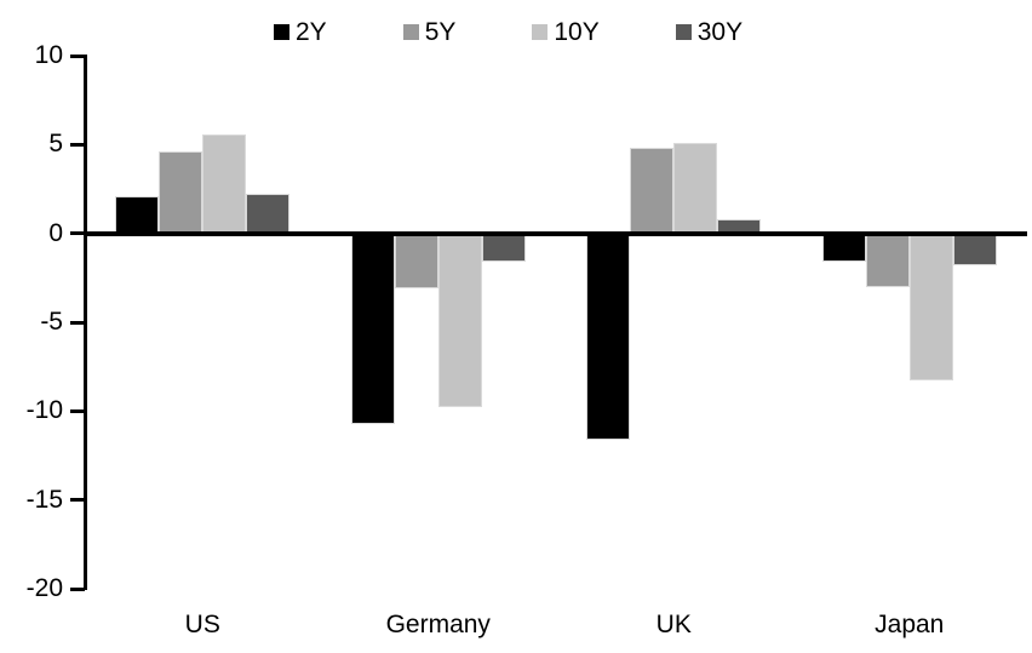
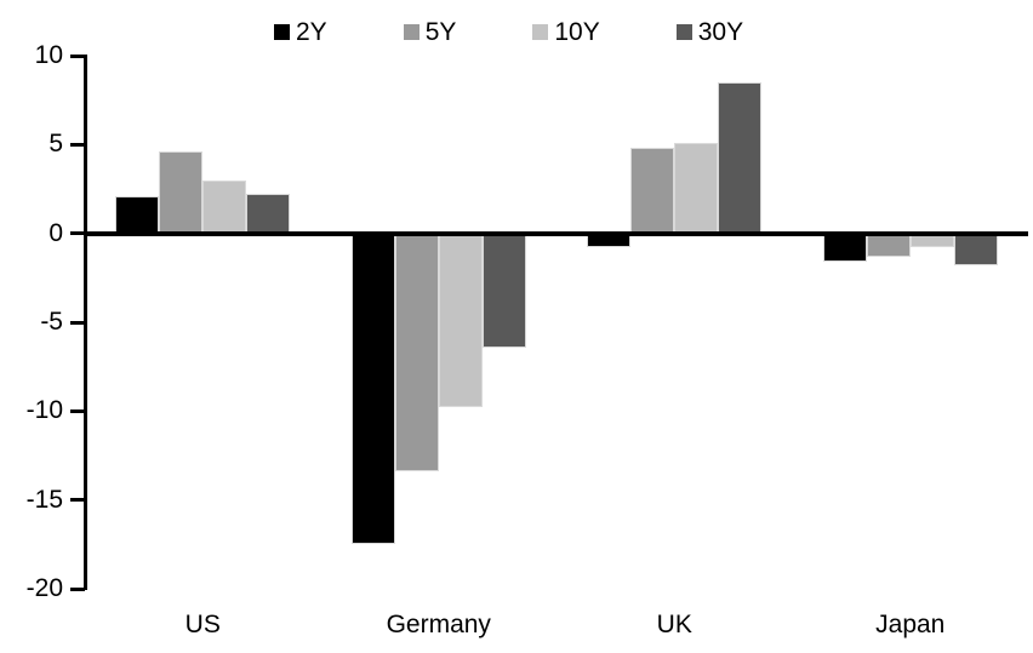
10Y/US: 5.6 -> 3.0
2Y/Germany: -10.7 -> -17.5
5Y/Germany: -3.1 -> -13.4
30Y/Germany: -1.6 -> -6.4
2Y/UK: -11.6 -> -0.8
30Y/UK: 0.8 -> 8.5
5Y/Japan: -3.0 -> -1.3
10Y/Japan: -8.3 -> -0.8
